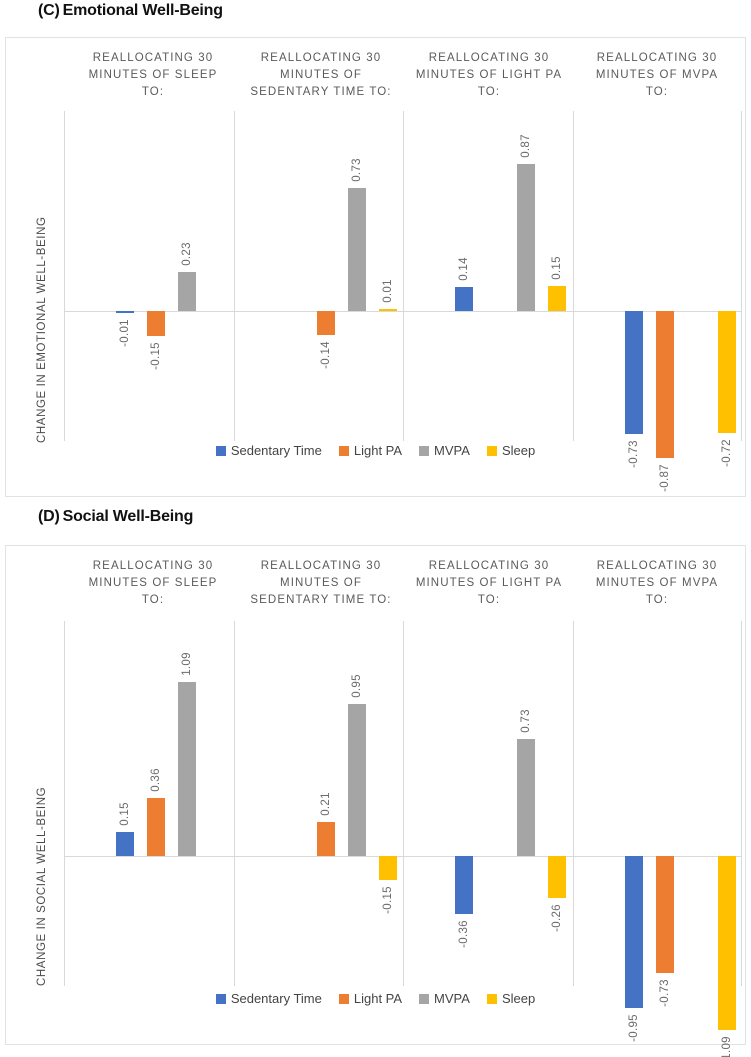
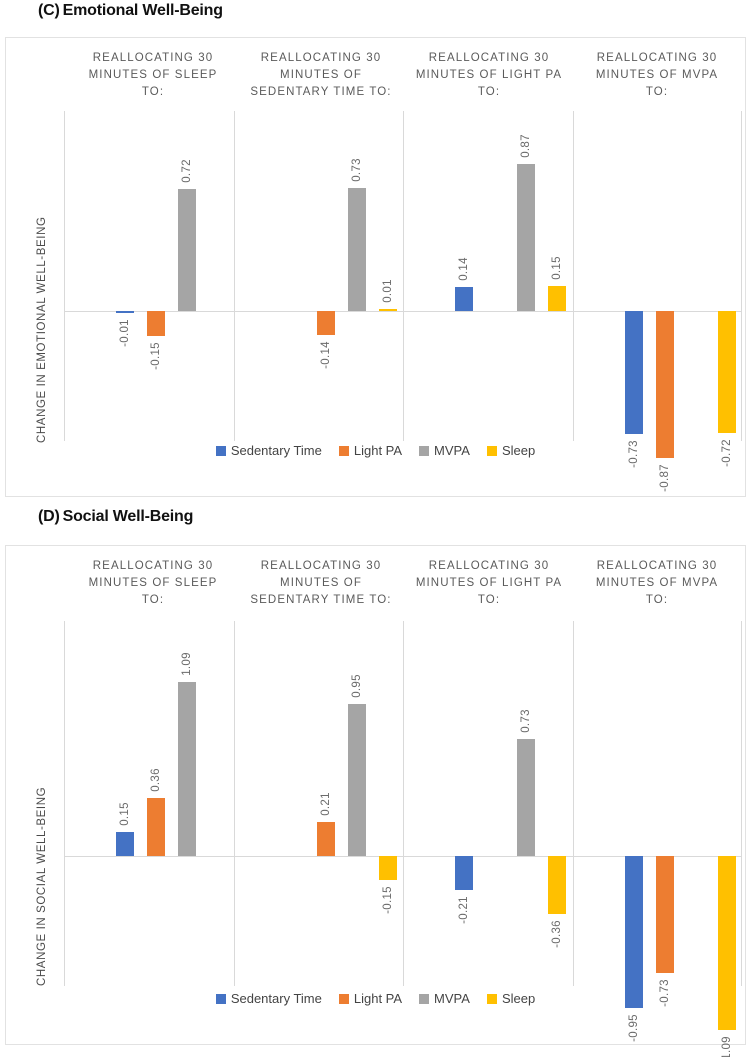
Emotional Well-Being/MVPA/REALLOCATING 30 MINUTES OF SLEEP TO:: 0.23 -> 0.72
Social Well-Being/Sedentary Time/REALLOCATING 30 MINUTES OF LIGHT PA TO:: -0.36 -> -0.21
Social Well-Being/Sleep/REALLOCATING 30 MINUTES OF LIGHT PA TO:: -0.26 -> -0.36
